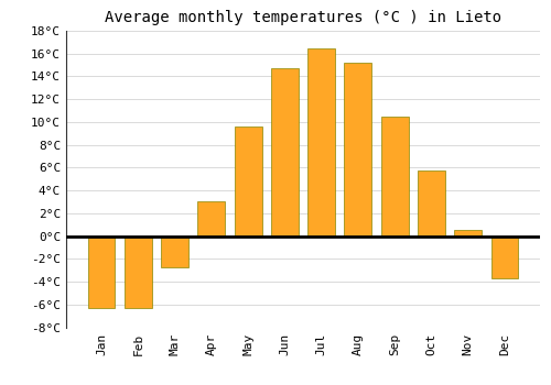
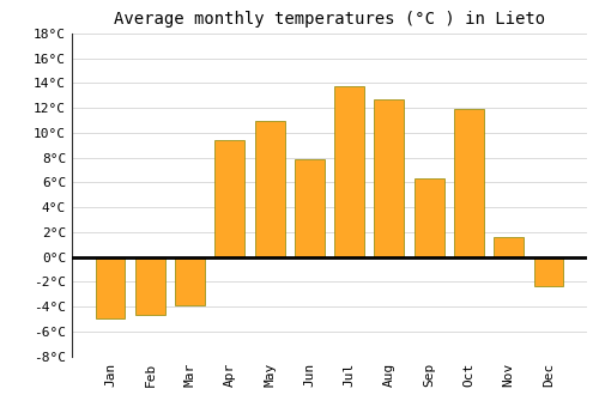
Jan: -6.3°C -> -5.0°C
Feb: -6.3°C -> -4.7°C
Mar: -2.7°C -> -3.9°C
Apr: 3.0°C -> 9.4°C
May: 9.6°C -> 11.0°C
Jun: 14.7°C -> 7.9°C
Jul: 16.5°C -> 13.8°C
Aug: 15.2°C -> 12.7°C
Sep: 10.5°C -> 6.3°C
Oct: 5.7°C -> 11.9°C
Nov: 0.5°C -> 1.6°C
Dec: -3.7°C -> -2.4°C
